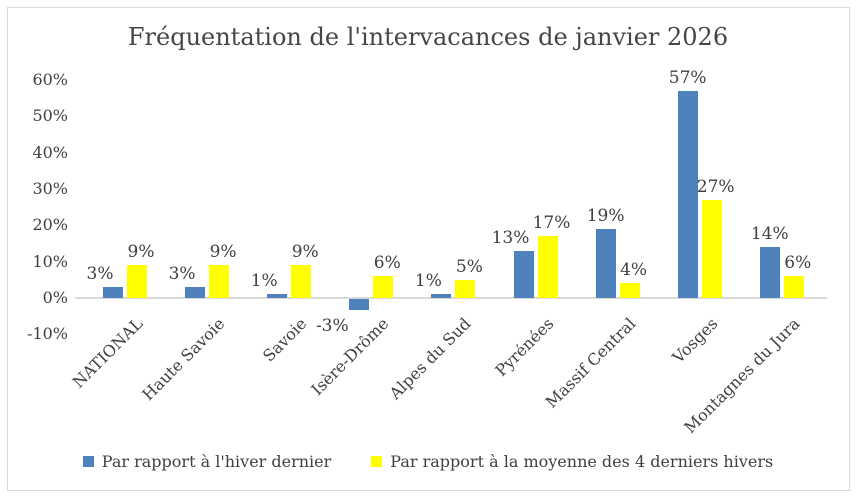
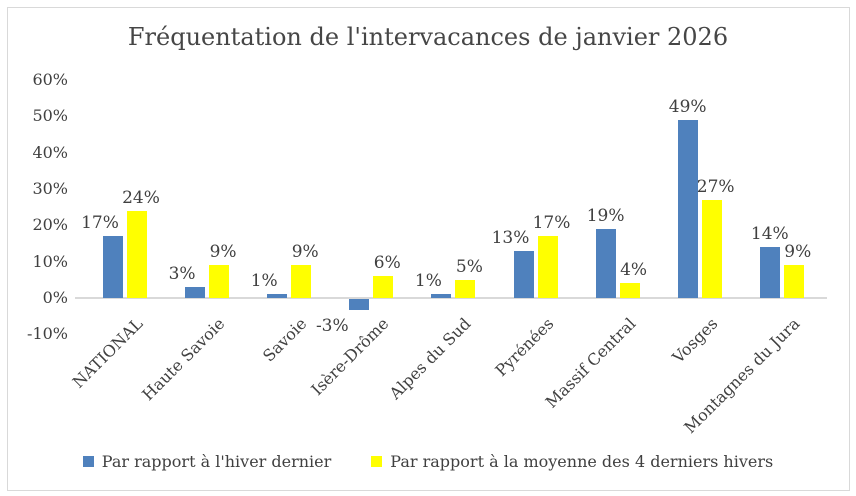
Par rapport à l'hiver dernier/NATIONAL: 3% -> 17%
Par rapport à la moyenne des 4 derniers hivers/NATIONAL: 9% -> 24%
Par rapport à l'hiver dernier/Vosges: 57% -> 49%
Par rapport à la moyenne des 4 derniers hivers/Montagnes du Jura: 6% -> 9%
